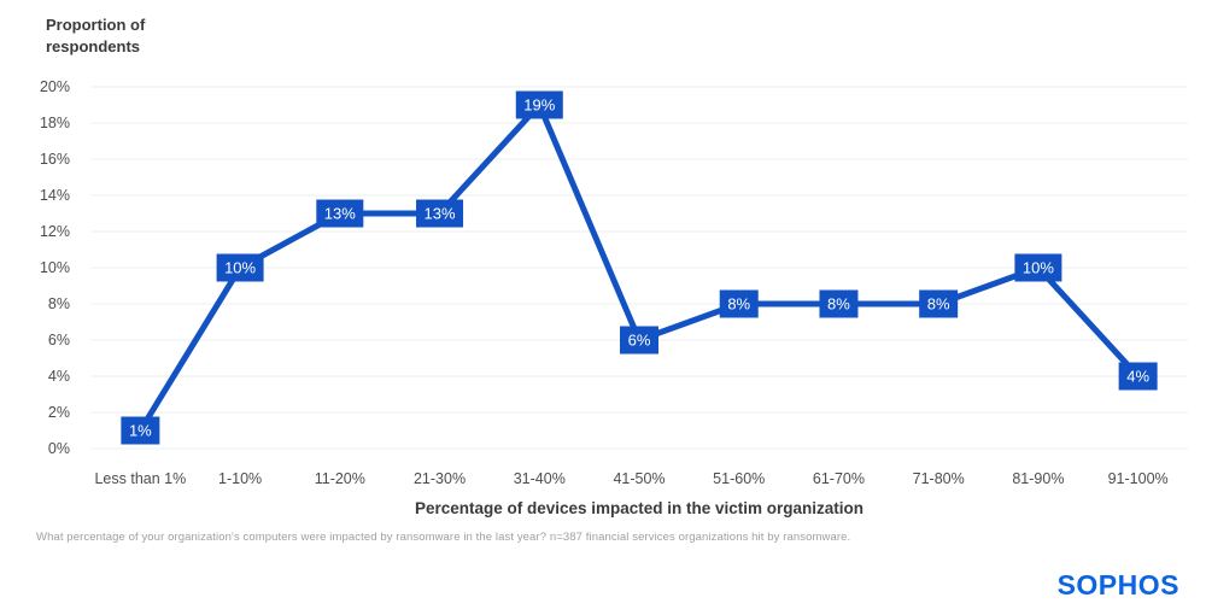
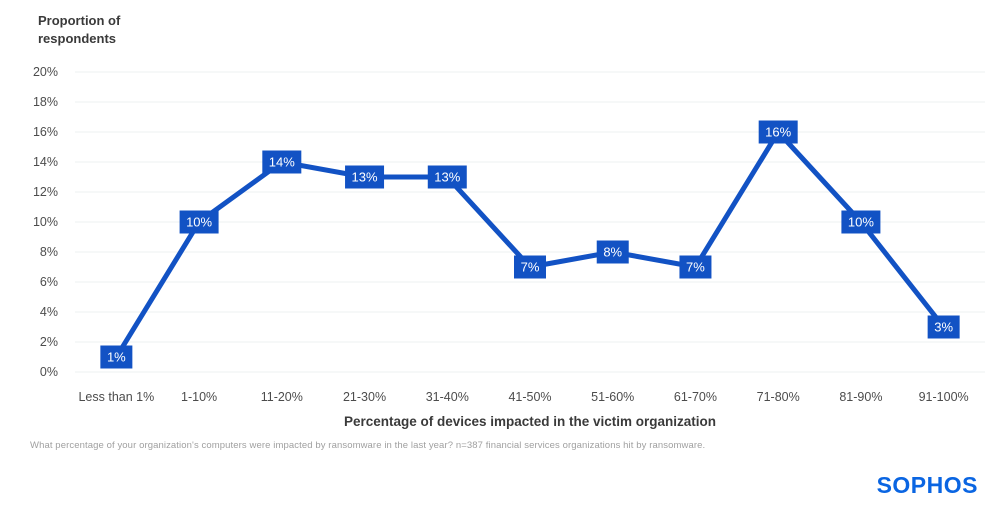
11-20%: 13% -> 14%
31-40%: 19% -> 13%
41-50%: 6% -> 7%
61-70%: 8% -> 7%
71-80%: 8% -> 16%
91-100%: 4% -> 3%
